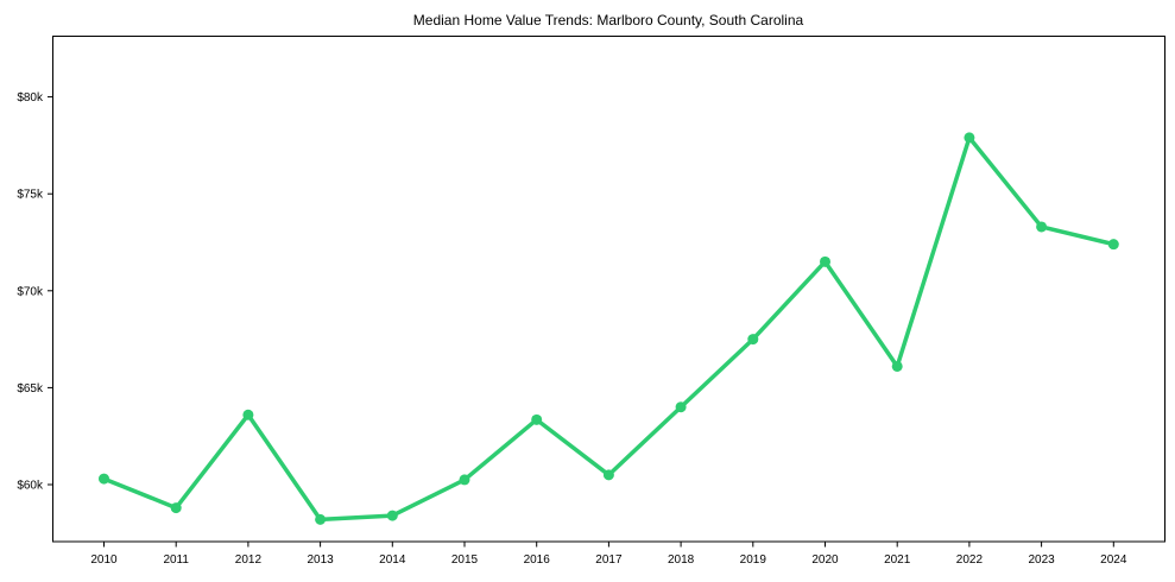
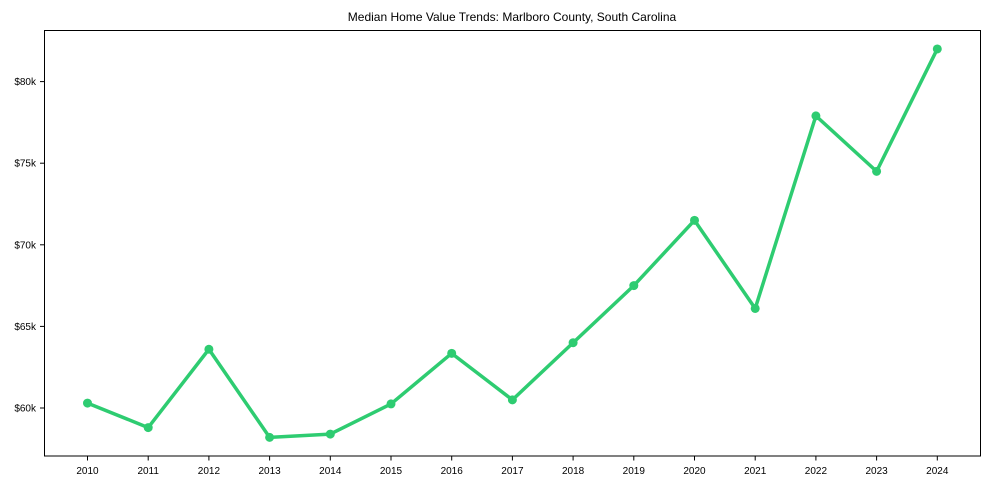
2023: $73.3k -> $74.5k
2024: $72.4k -> $82.0k
